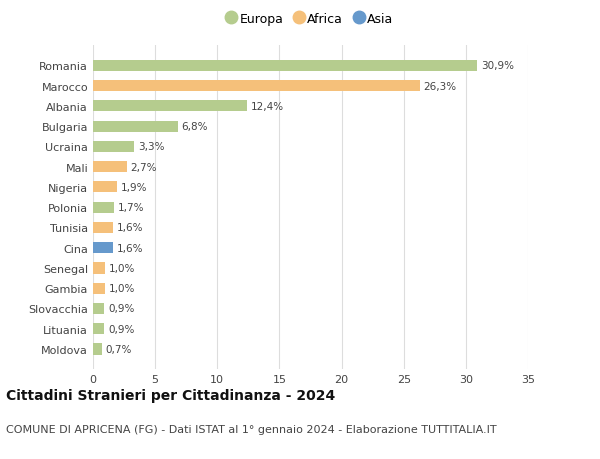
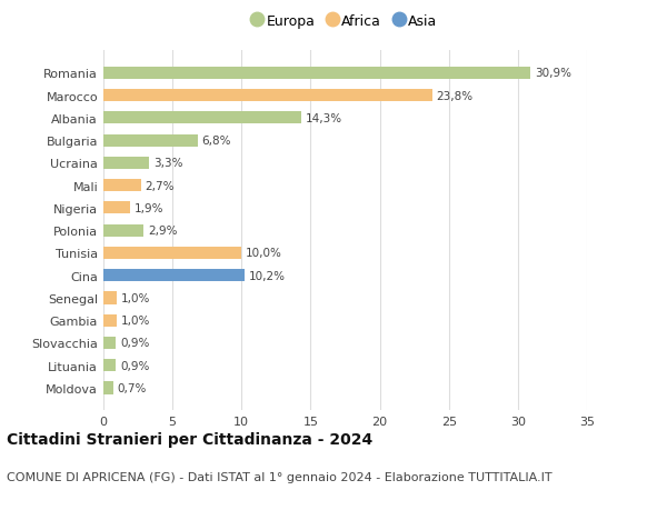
Marocco: 26,3% -> 23,8%
Albania: 12,4% -> 14,3%
Polonia: 1,7% -> 2,9%
Tunisia: 1,6% -> 10,0%
Cina: 1,6% -> 10,2%
